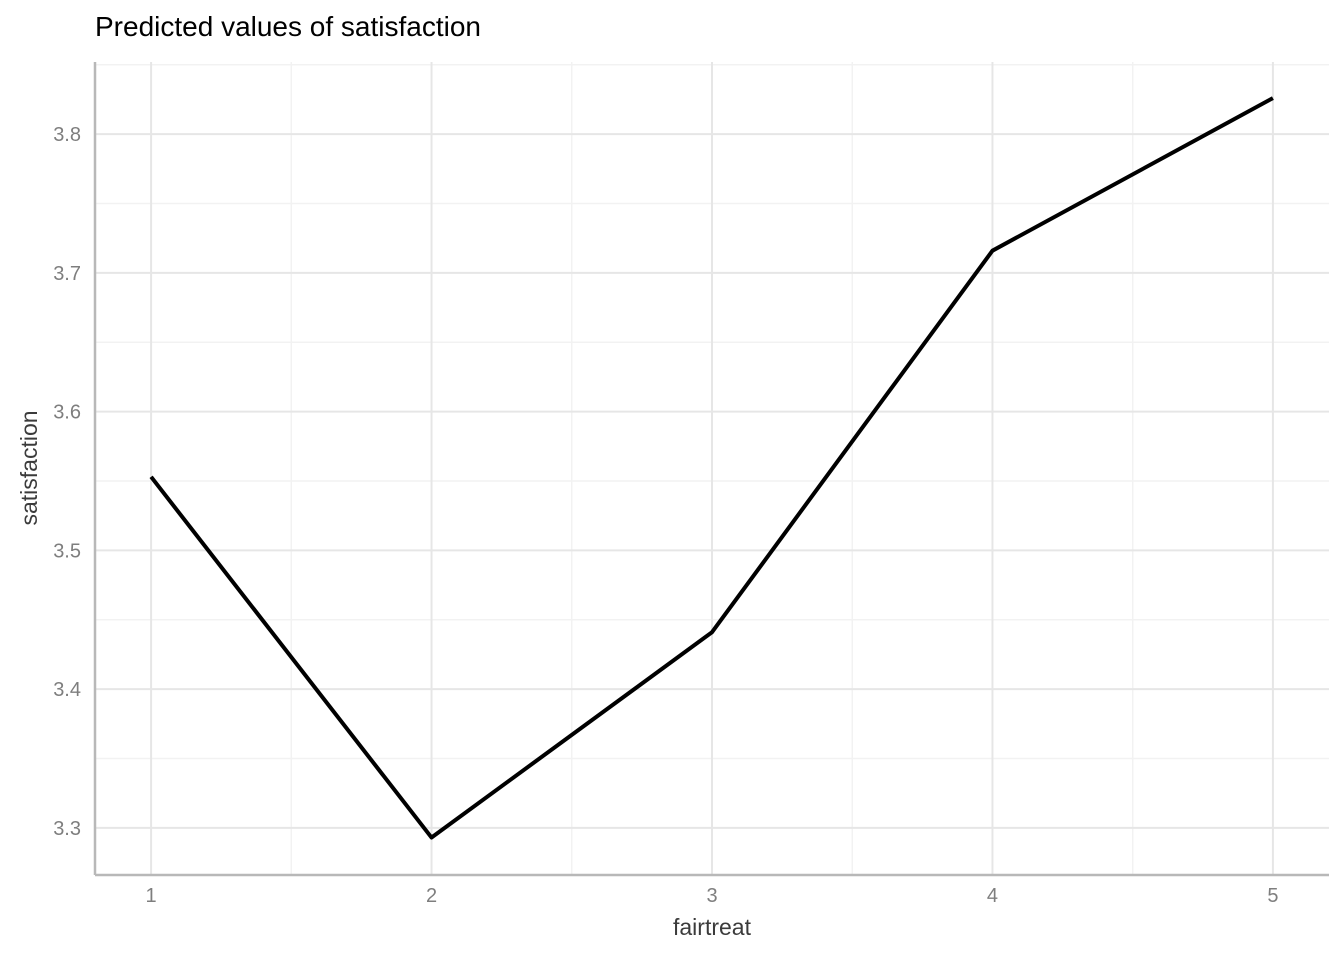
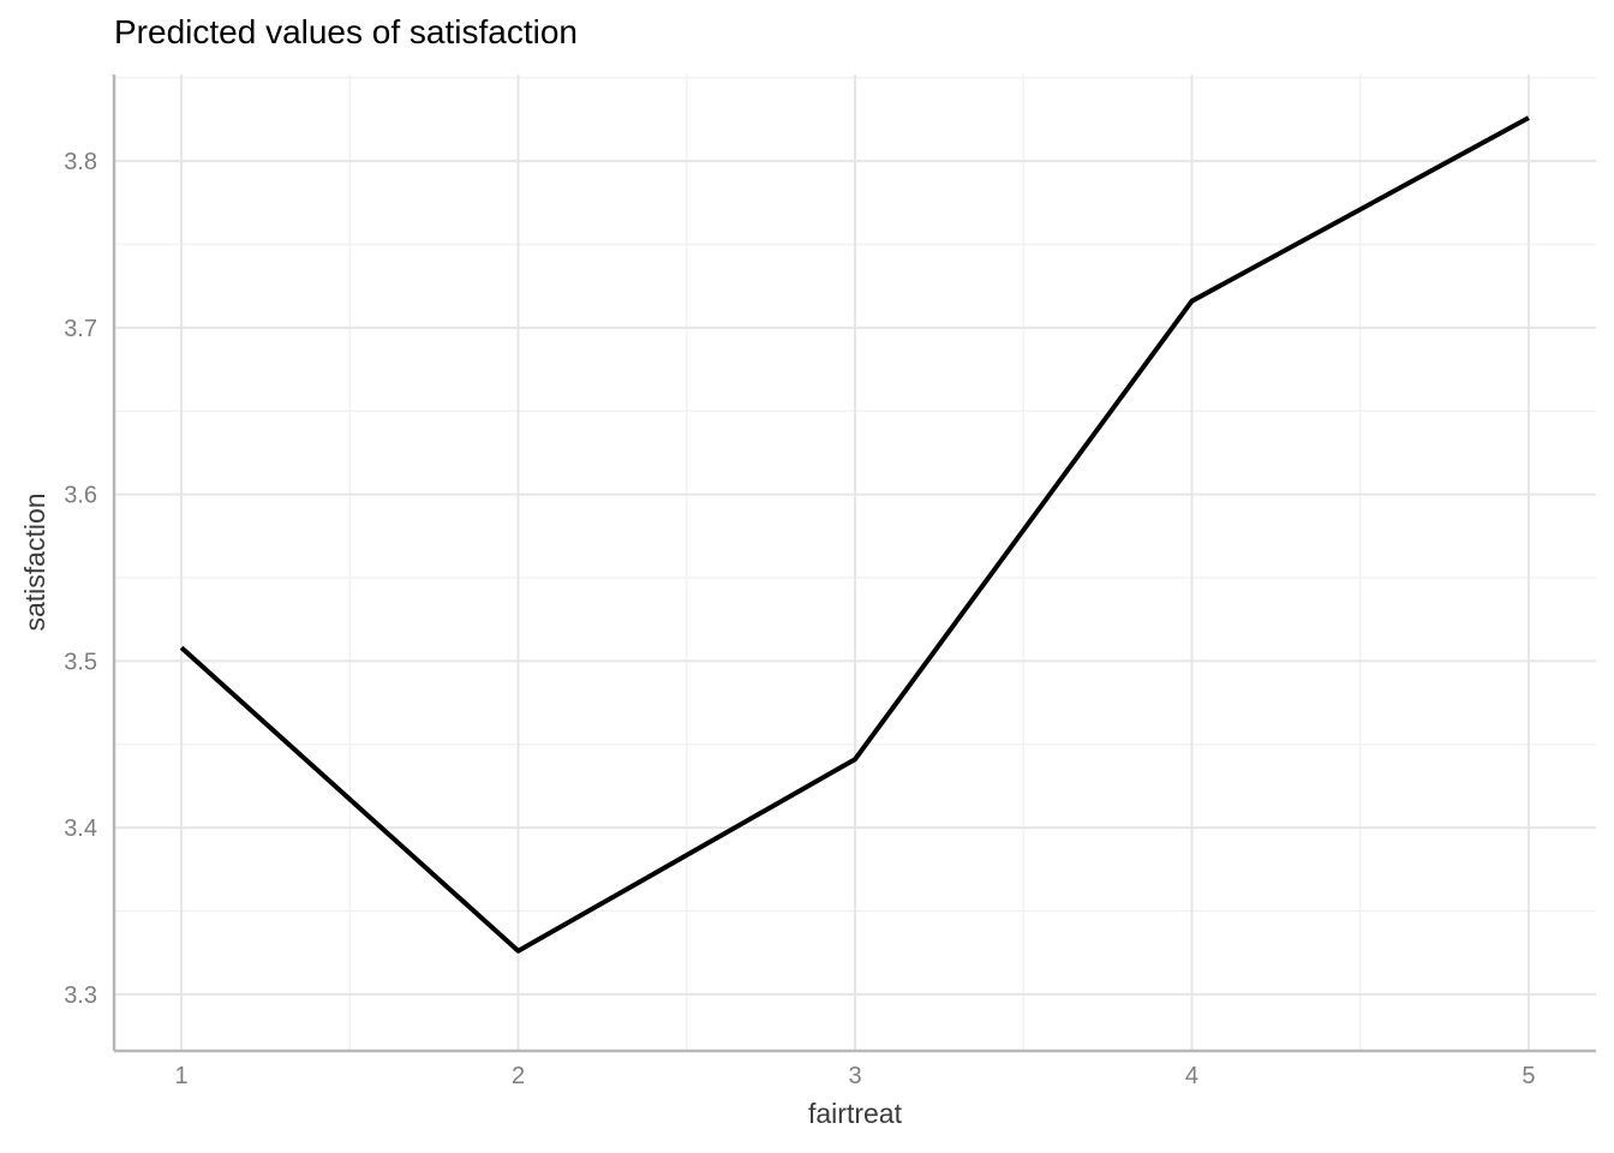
1: 3.553 -> 3.508
2: 3.293 -> 3.326
